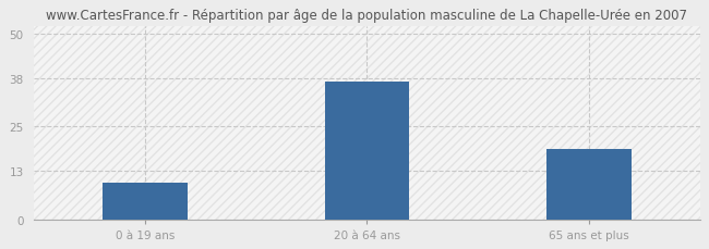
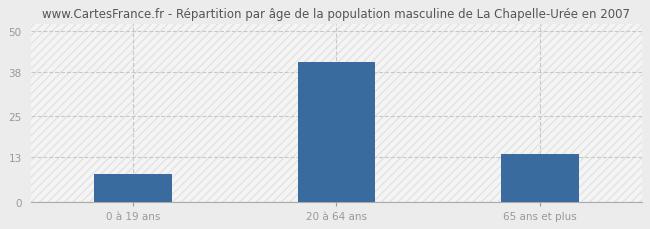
0 à 19 ans: 10 -> 8
20 à 64 ans: 37 -> 41
65 ans et plus: 19 -> 14
